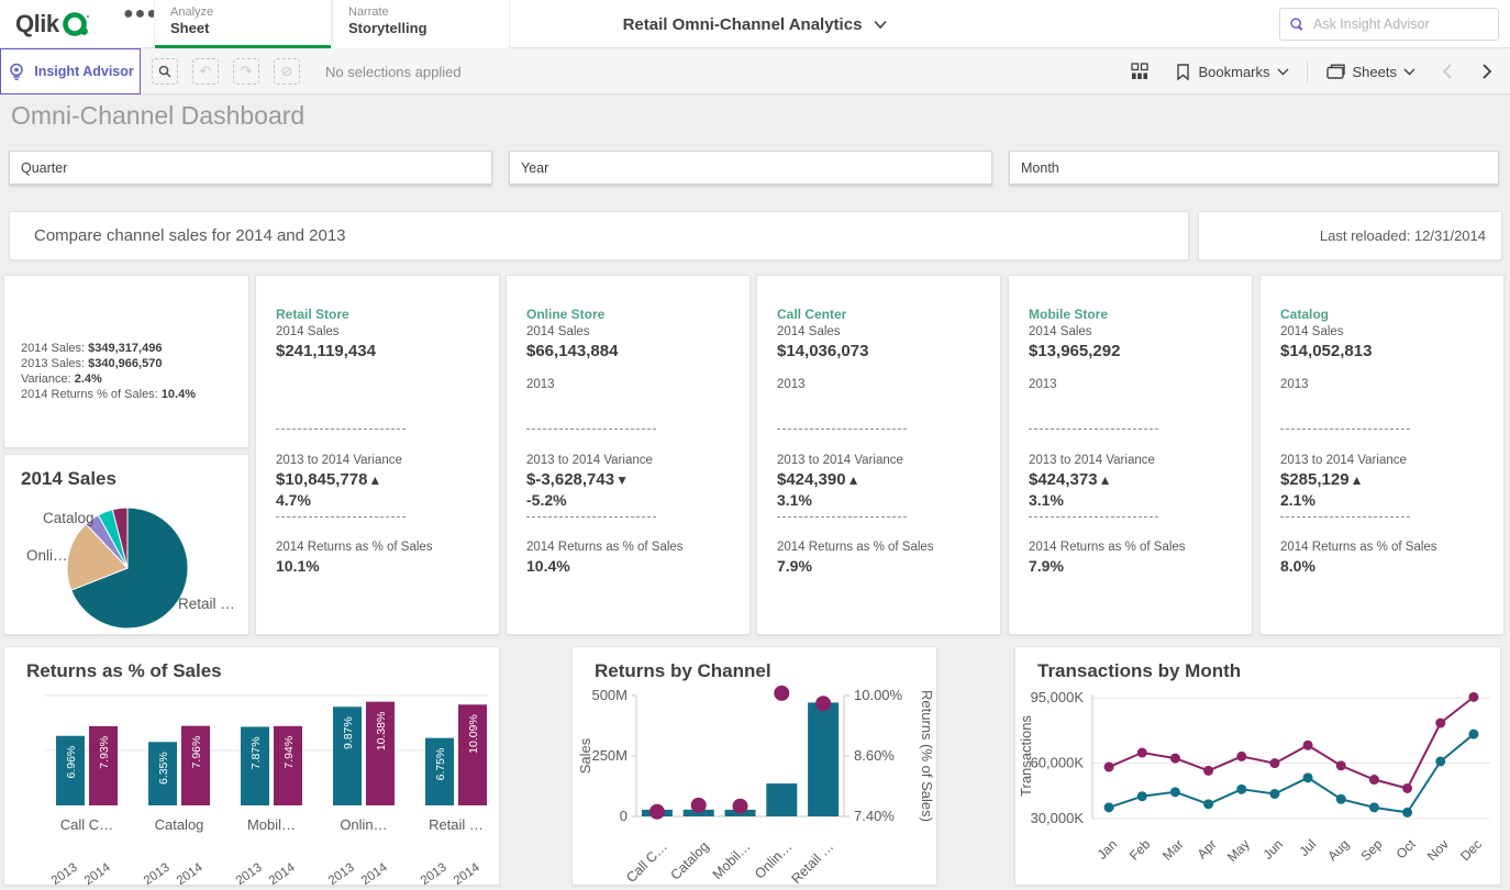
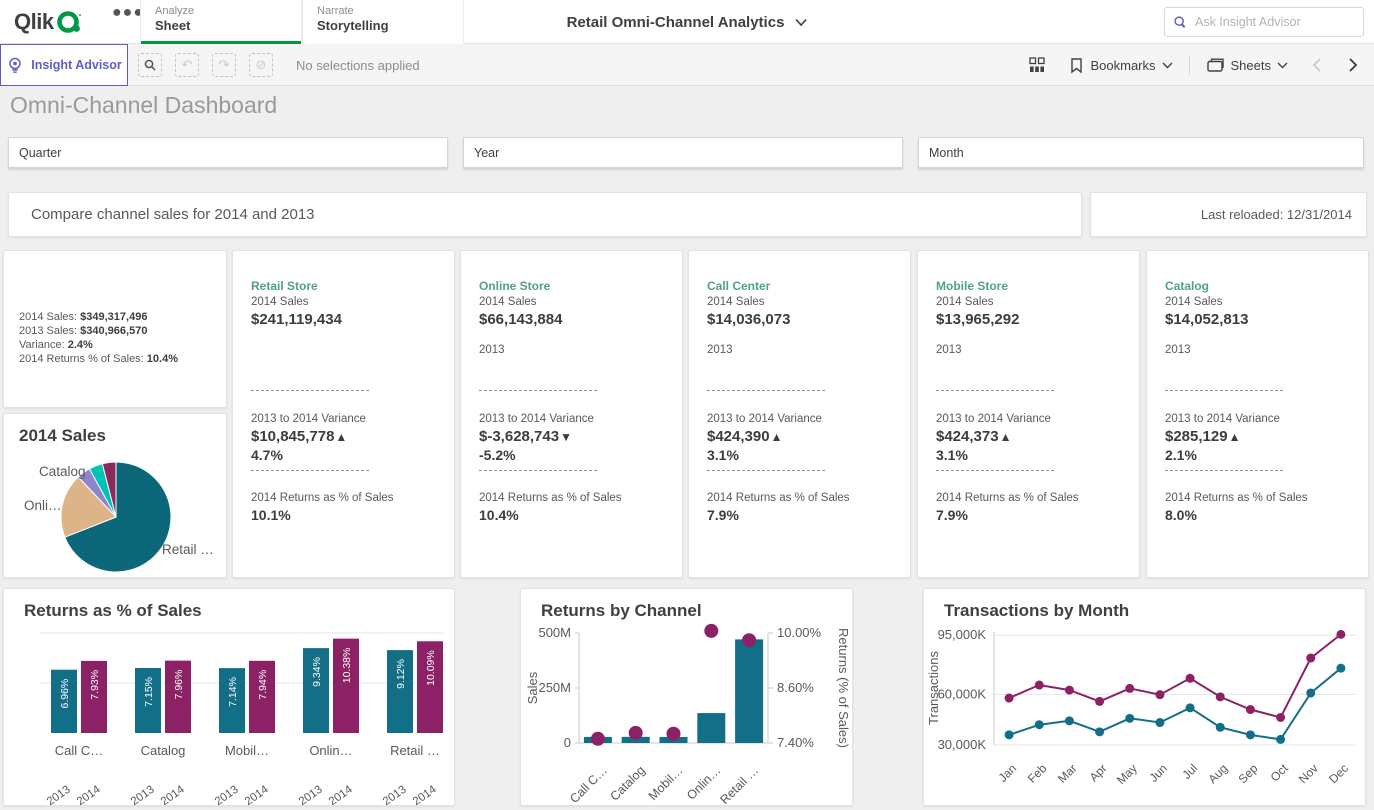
Returns as % of Sales/2013/Catalog: 6.35% -> 7.15%
Returns as % of Sales/2013/Mobil…: 7.87% -> 7.14%
Returns as % of Sales/2013/Onlin…: 9.87% -> 9.34%
Returns as % of Sales/2013/Retail …: 6.75% -> 9.12%
